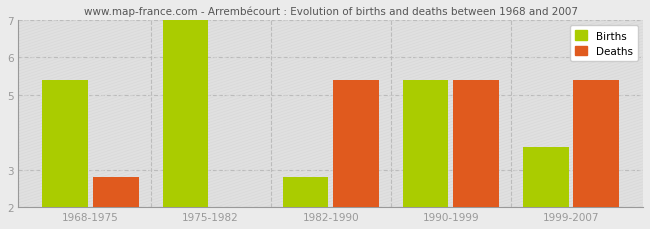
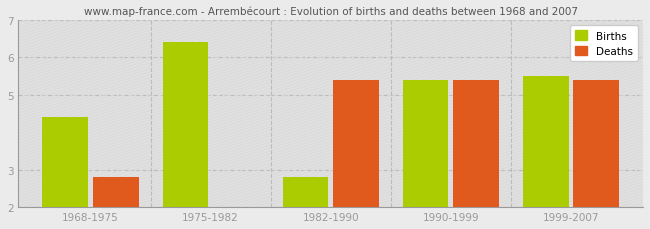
Births/1968-1975: 5.4 -> 4.4
Births/1975-1982: 7.0 -> 6.4
Births/1999-2007: 3.6 -> 5.5
